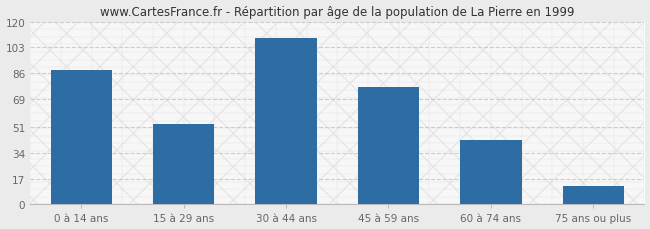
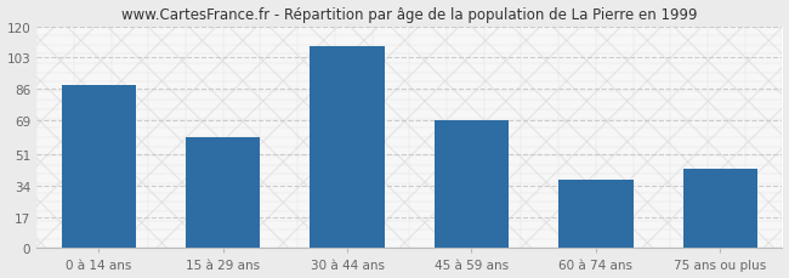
15 à 29 ans: 53 -> 60
45 à 59 ans: 77 -> 69
60 à 74 ans: 42 -> 37
75 ans ou plus: 12 -> 43
